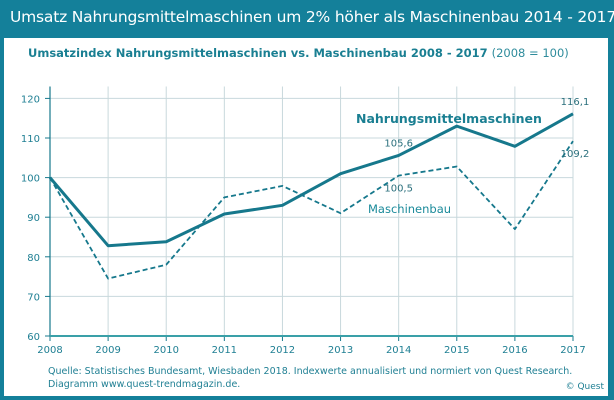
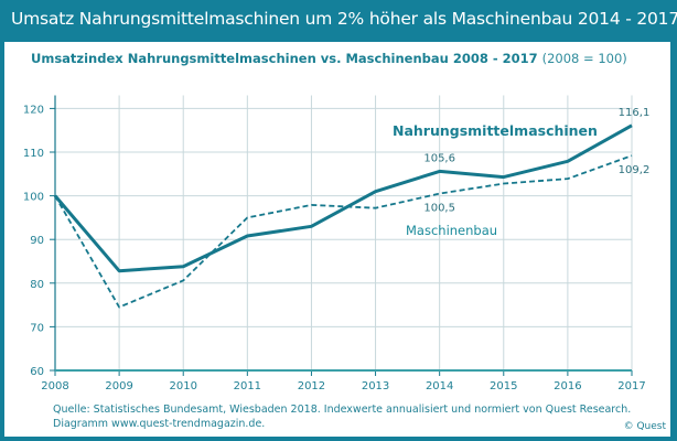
Maschinenbau/2010: 78 -> 81
Maschinenbau/2013: 91 -> 97
Nahrungsmittelmaschinen/2015: 113 -> 104
Maschinenbau/2016: 87 -> 104
